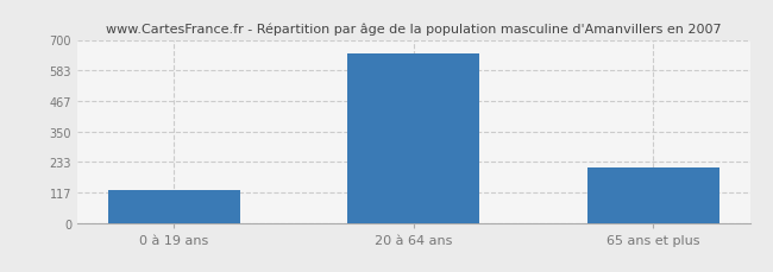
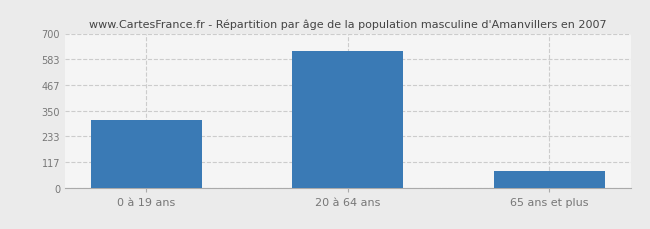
0 à 19 ans: 125 -> 305
20 à 64 ans: 650 -> 622
65 ans et plus: 210 -> 75
